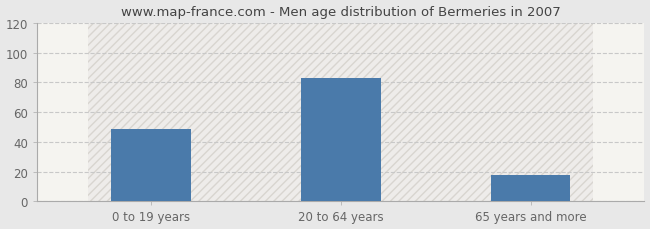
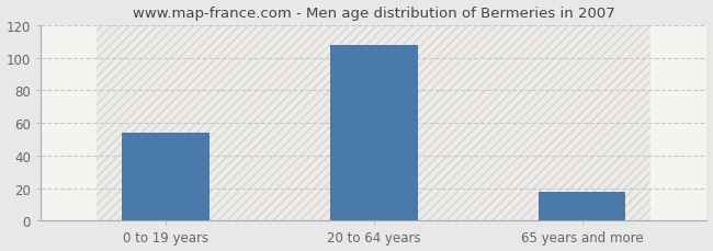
0 to 19 years: 49 -> 54
20 to 64 years: 83 -> 108
